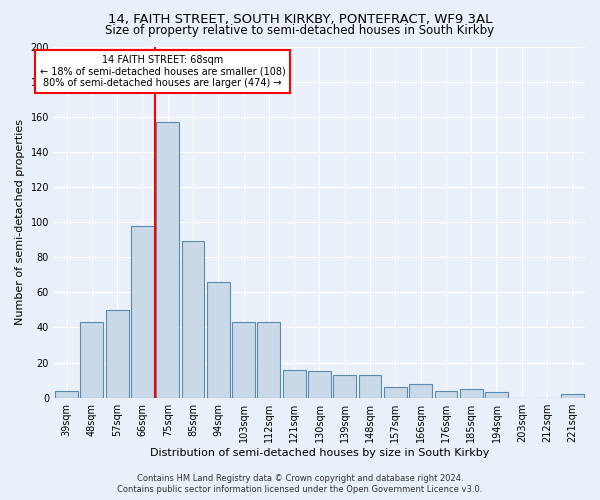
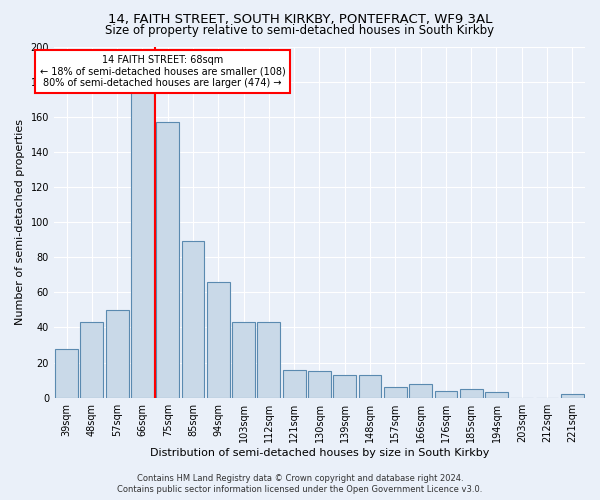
39sqm: 4 -> 28
66sqm: 98 -> 174
